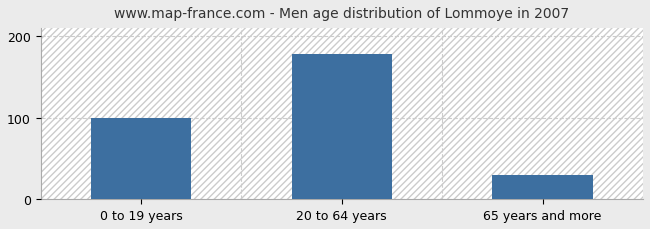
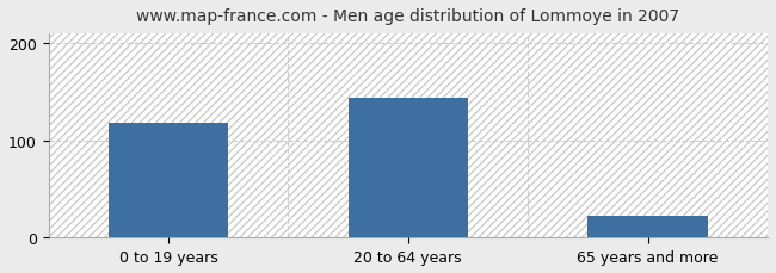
0 to 19 years: 100 -> 118
20 to 64 years: 178 -> 144
65 years and more: 30 -> 22
